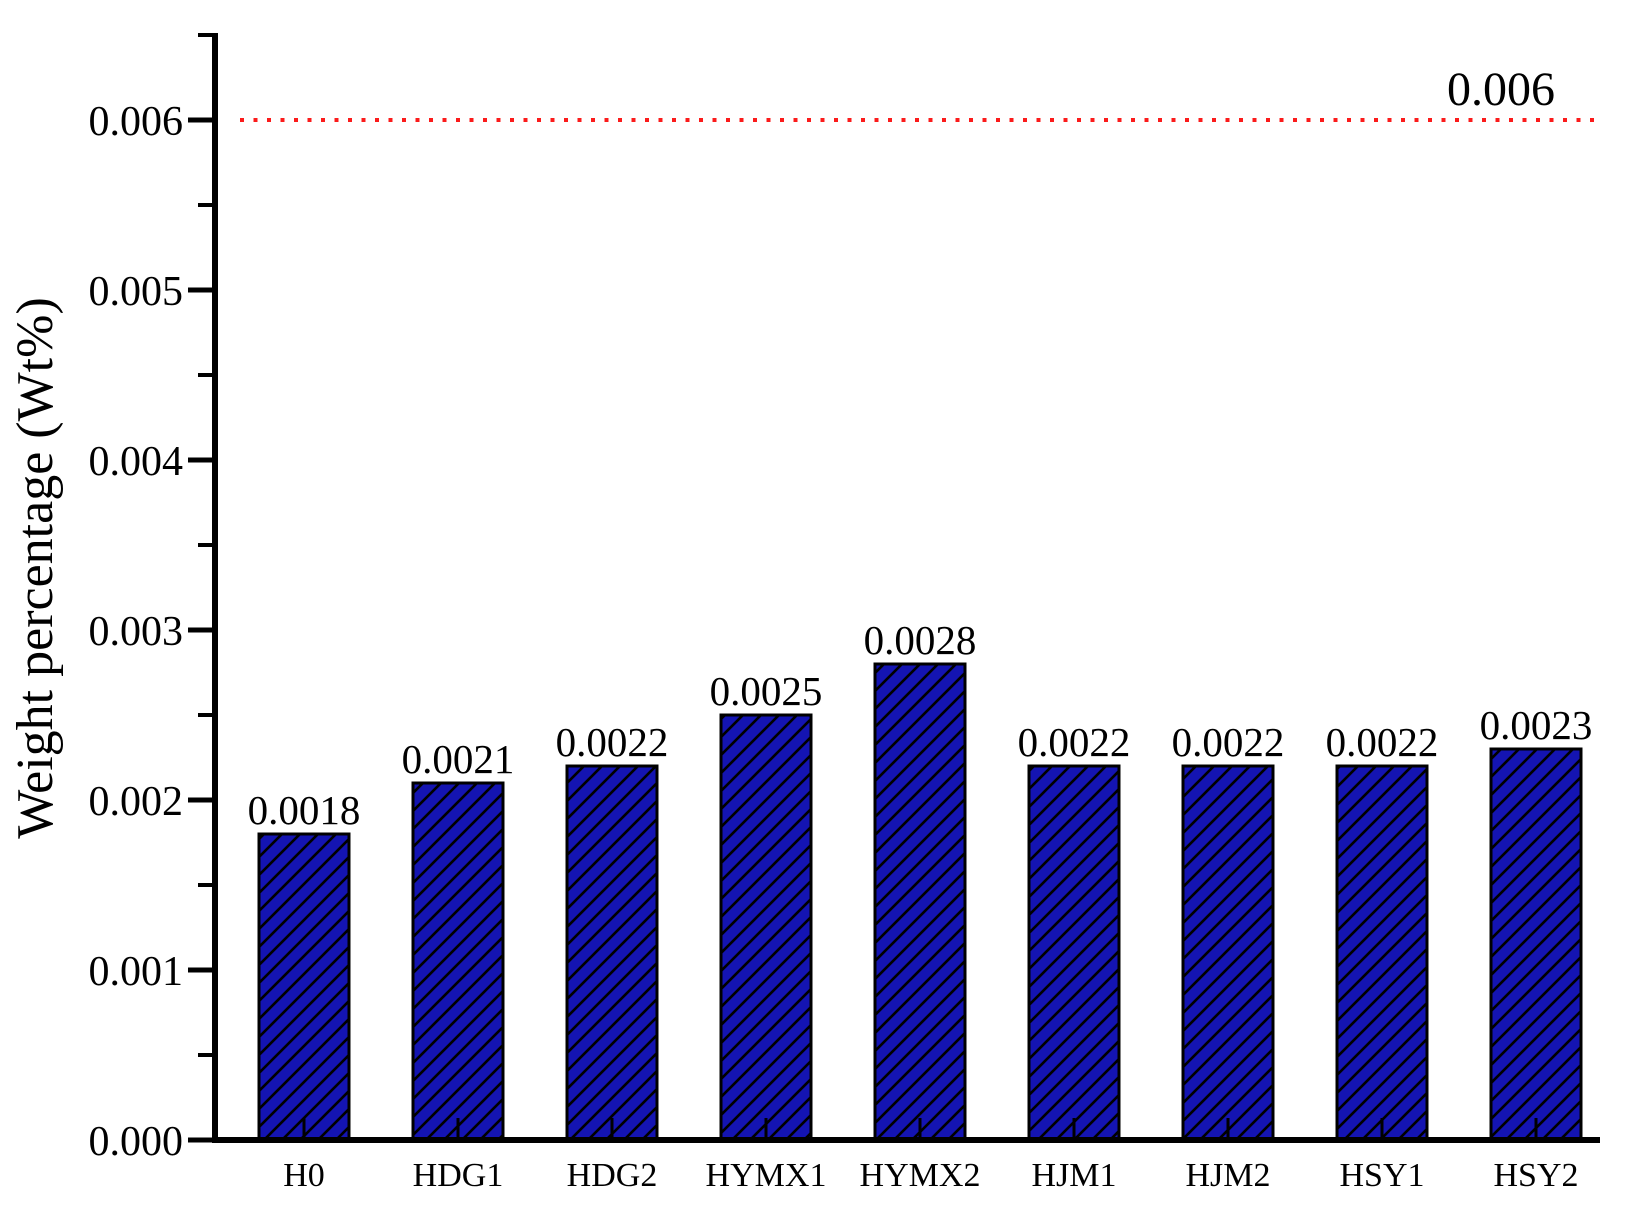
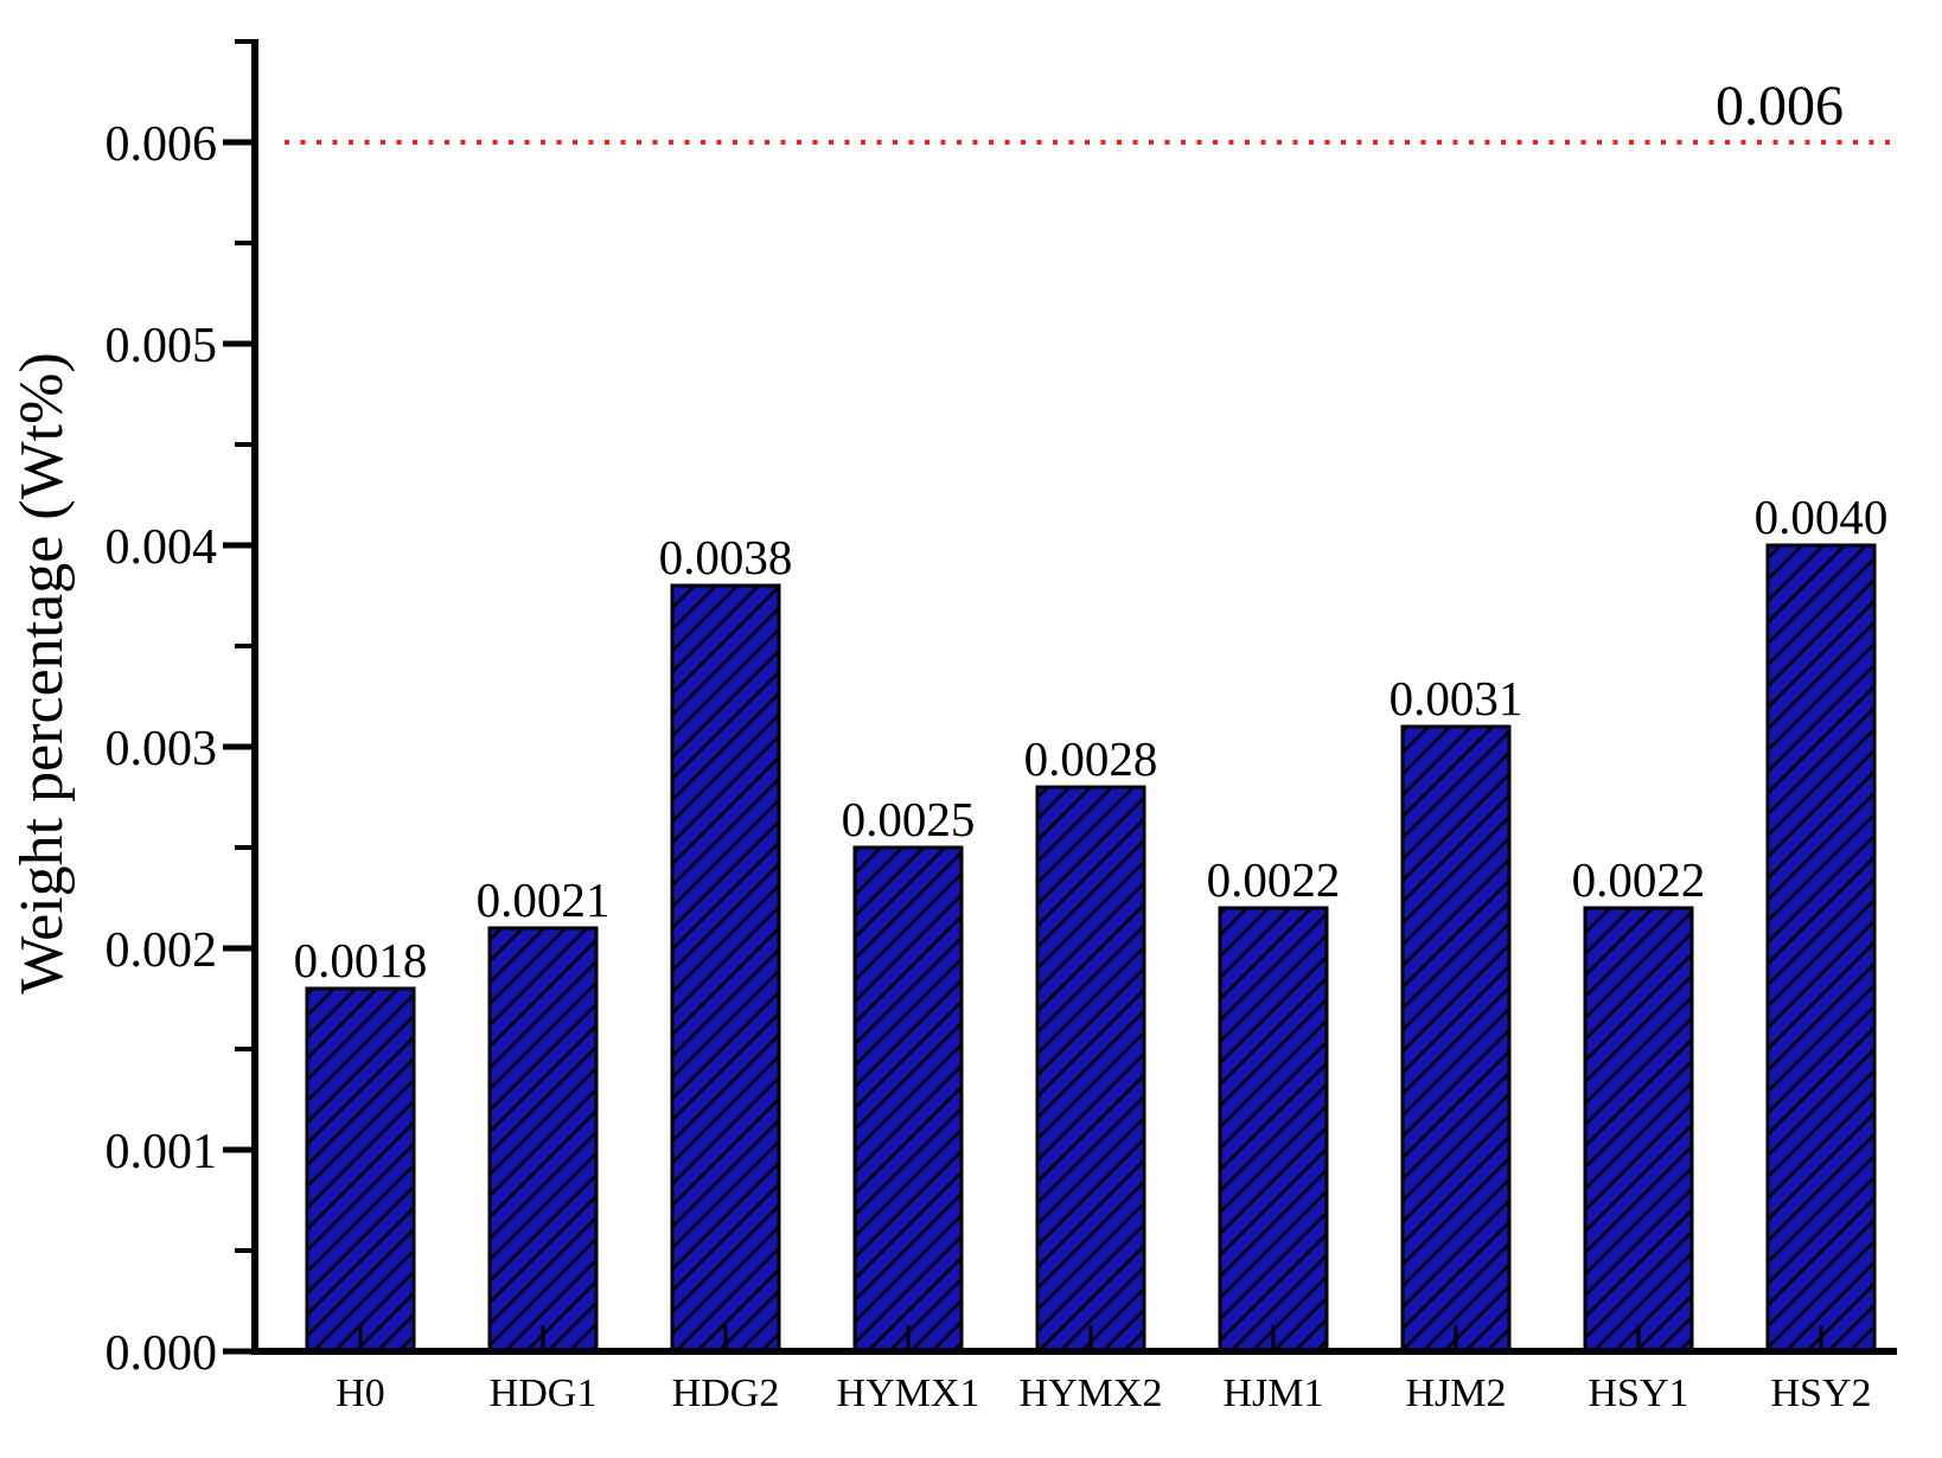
HDG2: 0.0022 -> 0.0038
HJM2: 0.0022 -> 0.0031
HSY2: 0.0023 -> 0.0040
